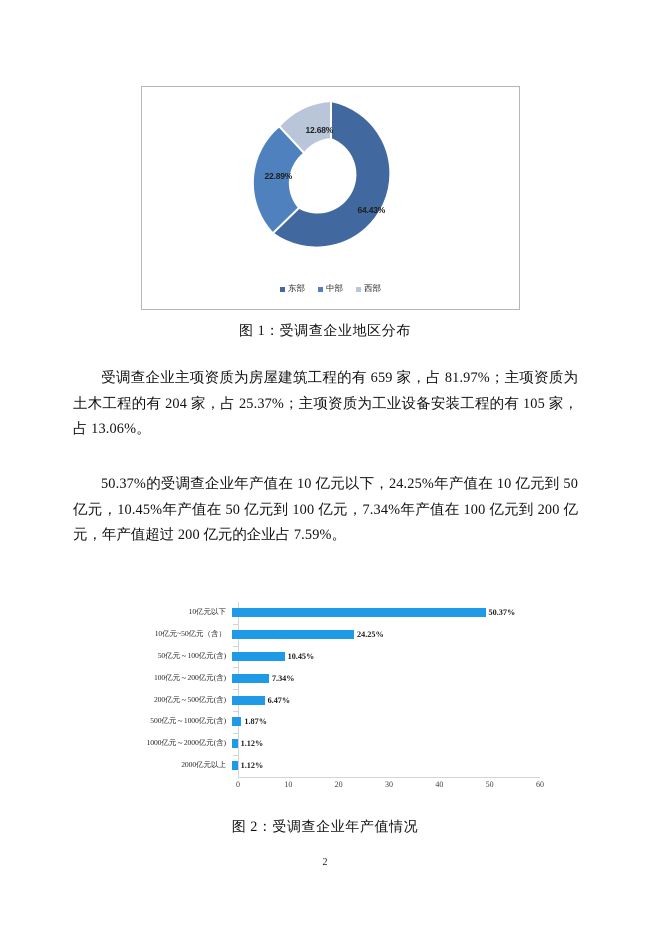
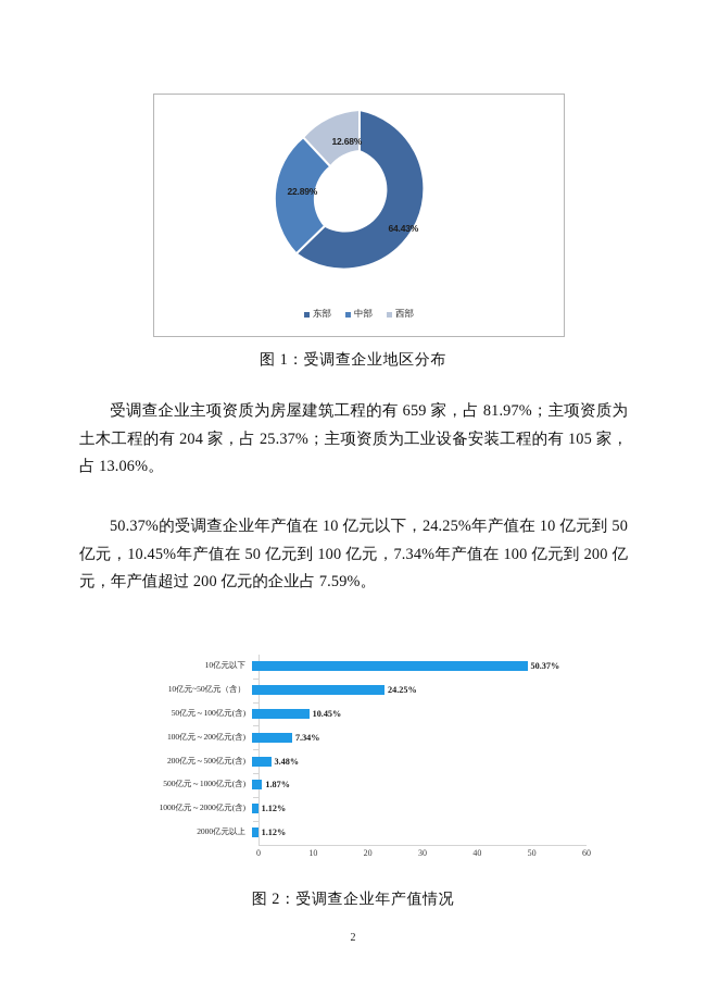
图 2：受调查企业年产值情况/200亿元～500亿元(含): 6.47% -> 3.48%
